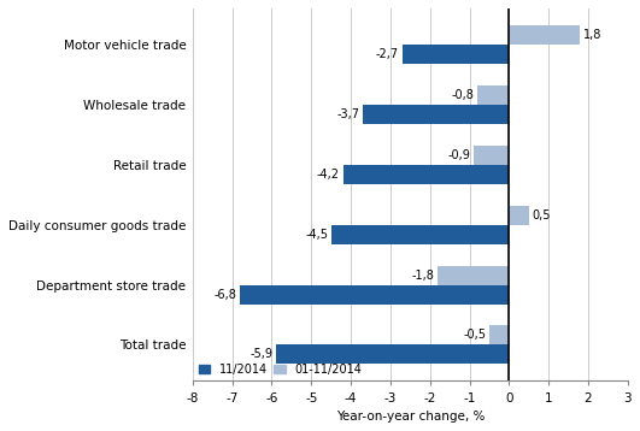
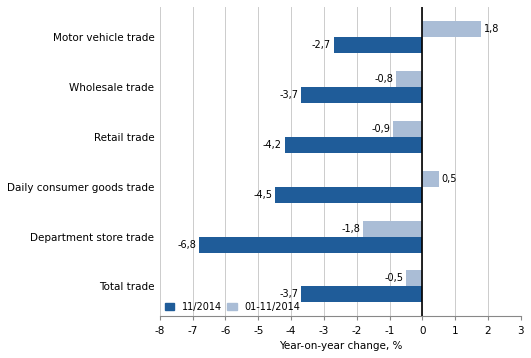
11/2014/Total trade: -5,9 -> -3,7
